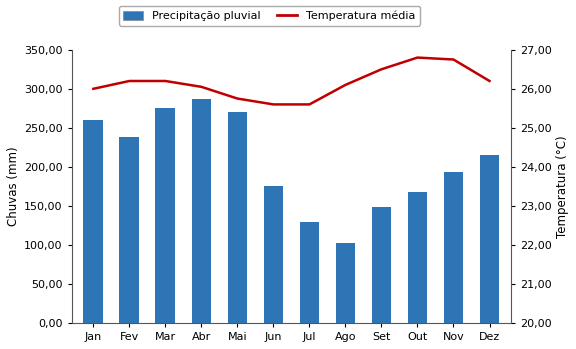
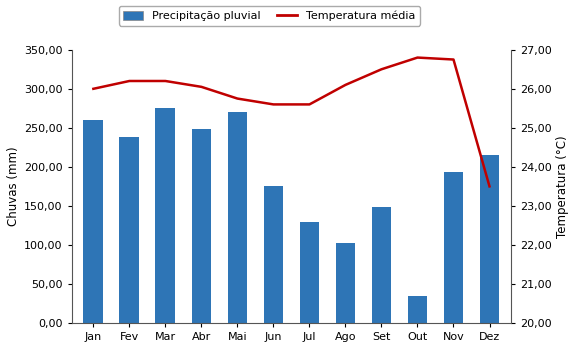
Precipitação pluvial/Abr: 287 -> 248
Precipitação pluvial/Out: 168 -> 34
Temperatura média/Dez: 26,20 -> 23,50
